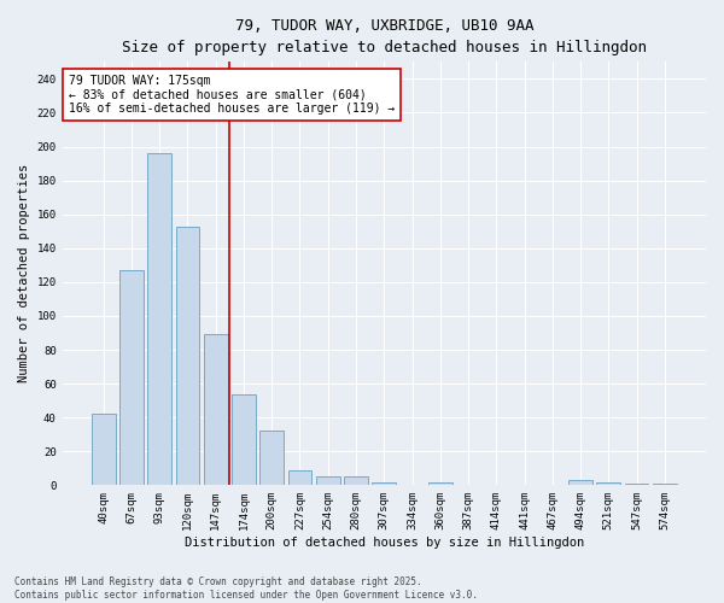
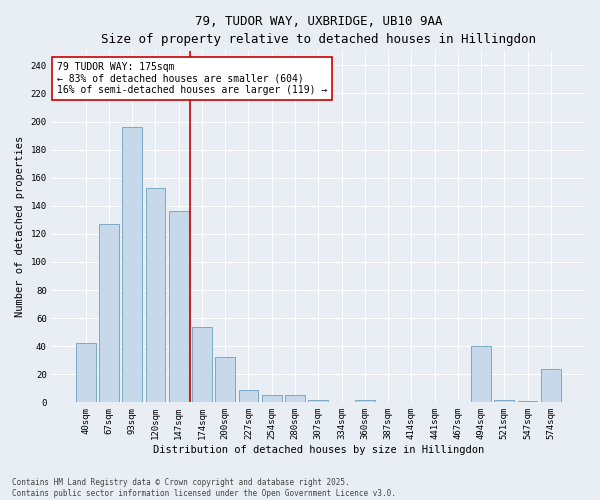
147sqm: 89 -> 136
494sqm: 3 -> 40
574sqm: 1 -> 24
